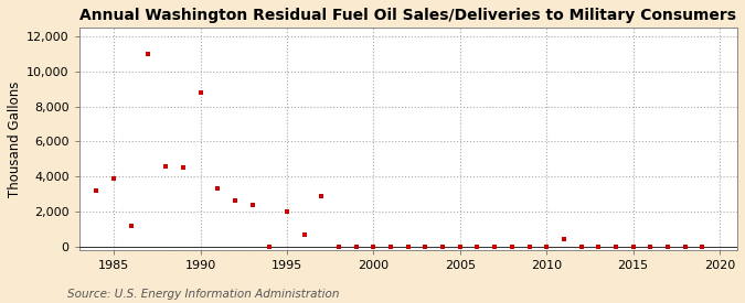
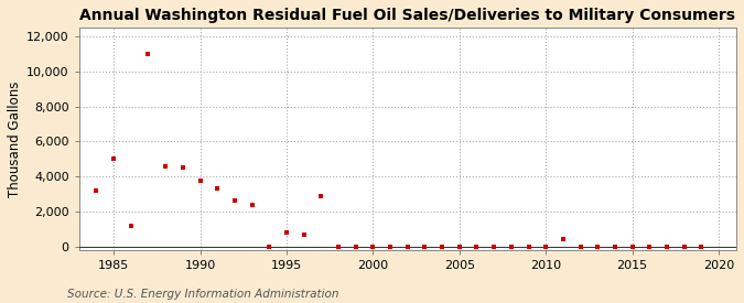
1985: 3,900 -> 5,000
1990: 8,800 -> 3,800
1995: 2,000 -> 800
